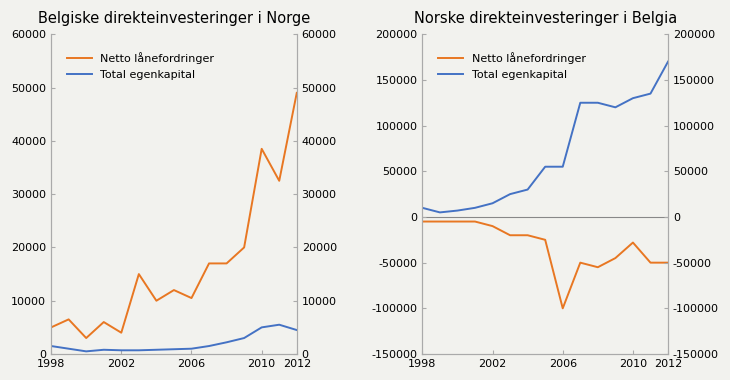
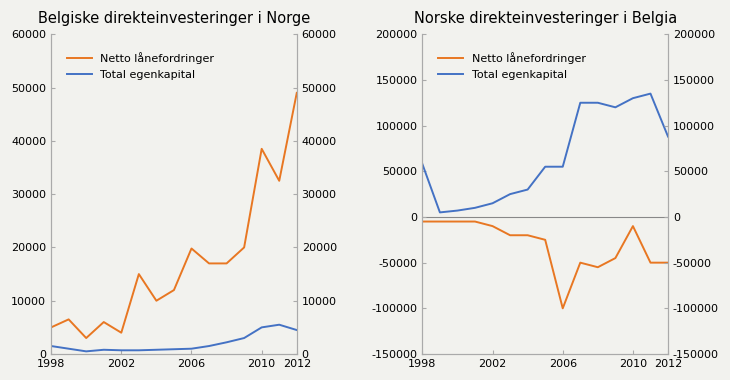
Belgiske direkteinvesteringer i Norge/Netto lånefordringer/2006: 10500 -> 19800
Norske direkteinvesteringer i Belgia/Total egenkapital/1998: 10000 -> 58000
Norske direkteinvesteringer i Belgia/Netto lånefordringer/2010: -28000 -> -10000
Norske direkteinvesteringer i Belgia/Total egenkapital/2012: 170000 -> 88000
